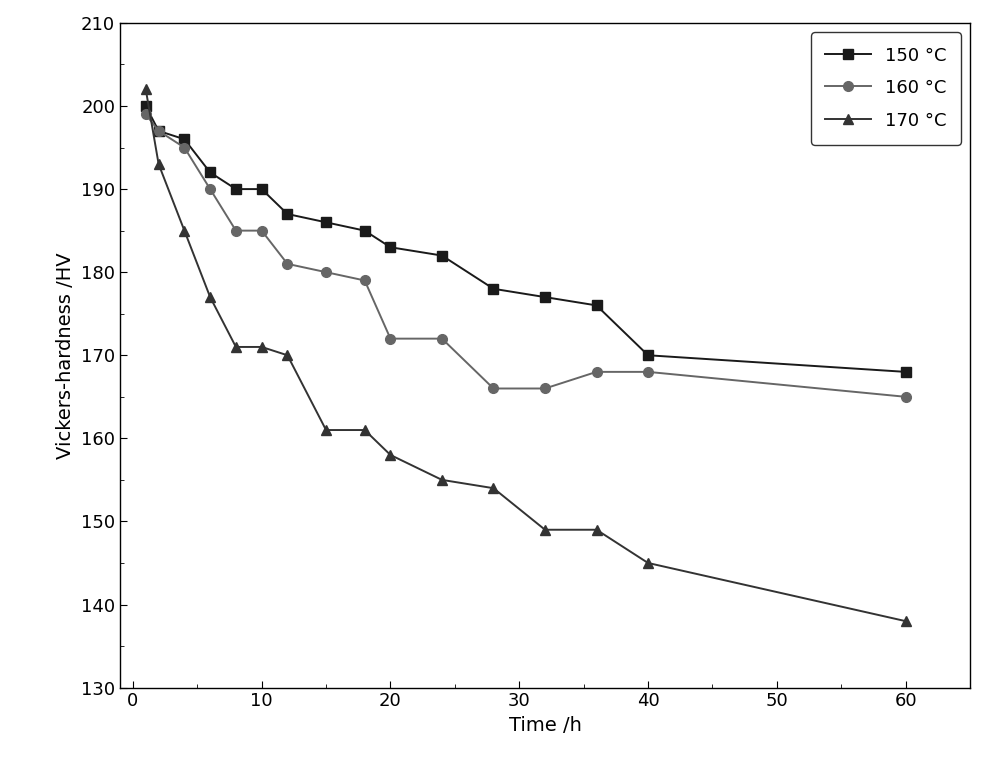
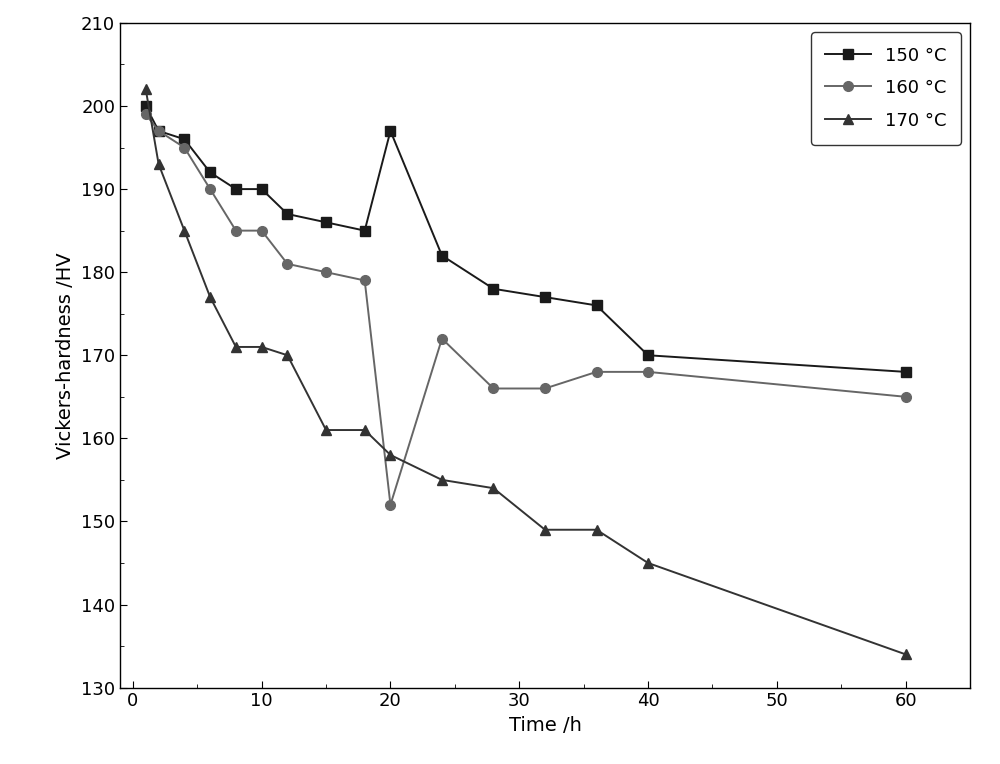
150 °C/20: 183 -> 197
160 °C/20: 172 -> 152
170 °C/60: 138 -> 134
